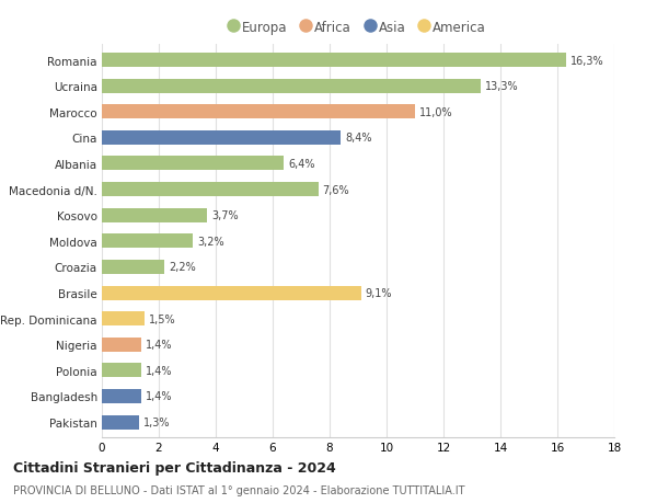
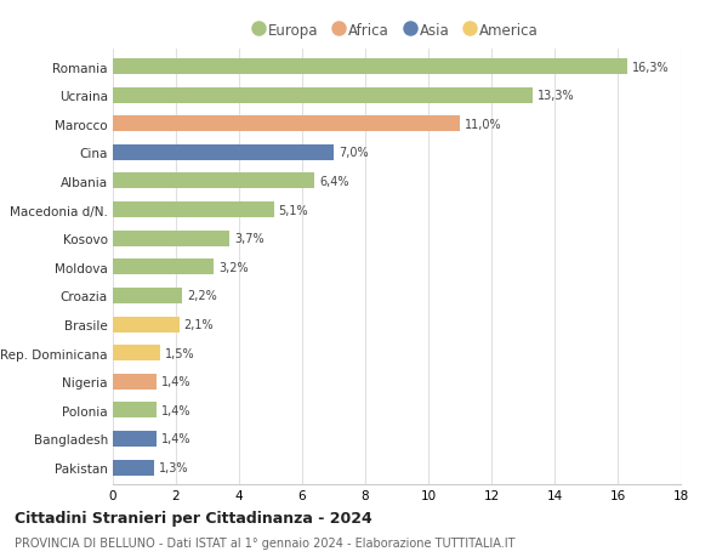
Cina: 8,4% -> 7,0%
Macedonia d/N.: 7,6% -> 5,1%
Brasile: 9,1% -> 2,1%
